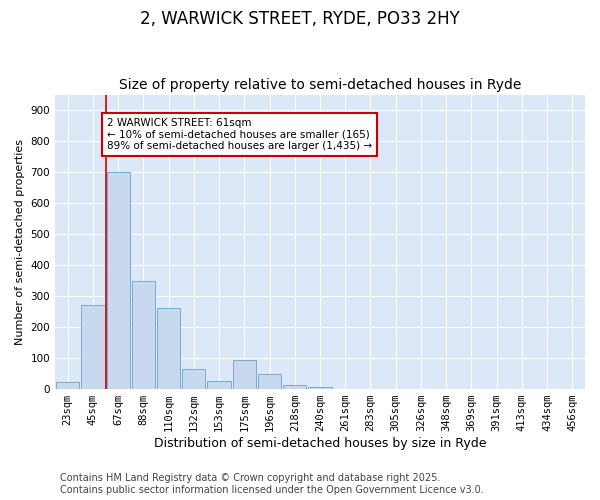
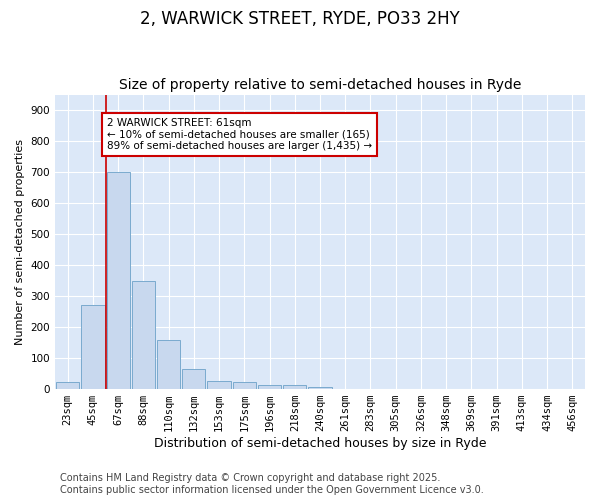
110sqm: 260 -> 157
175sqm: 95 -> 22
196sqm: 50 -> 12
